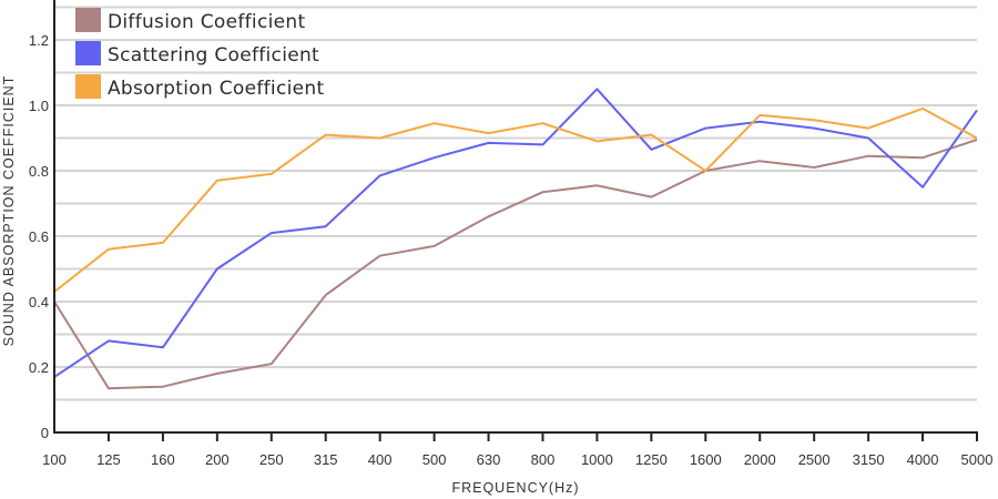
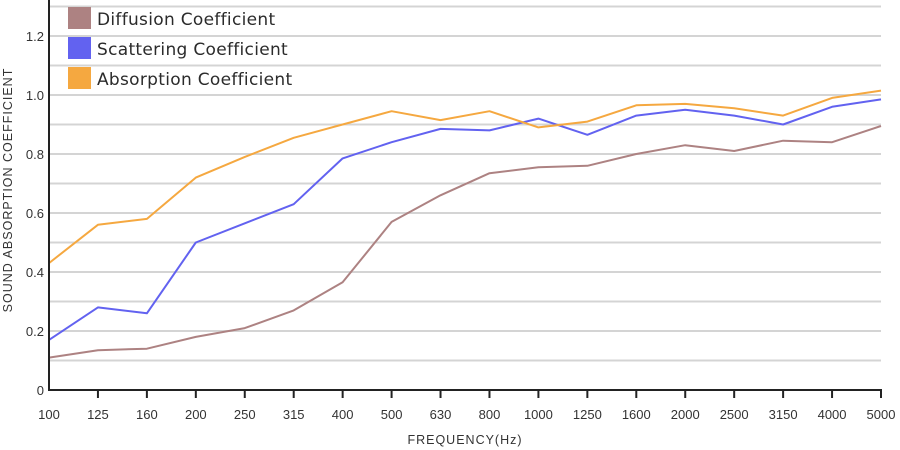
Diffusion Coefficient/100: 0.40 -> 0.11
Absorption Coefficient/200: 0.77 -> 0.72
Scattering Coefficient/250: 0.61 -> 0.56
Diffusion Coefficient/315: 0.42 -> 0.27
Absorption Coefficient/315: 0.91 -> 0.85
Diffusion Coefficient/400: 0.54 -> 0.36
Scattering Coefficient/1000: 1.05 -> 0.92
Diffusion Coefficient/1250: 0.72 -> 0.76
Absorption Coefficient/1600: 0.80 -> 0.96
Scattering Coefficient/4000: 0.75 -> 0.96
Absorption Coefficient/5000: 0.90 -> 1.01
